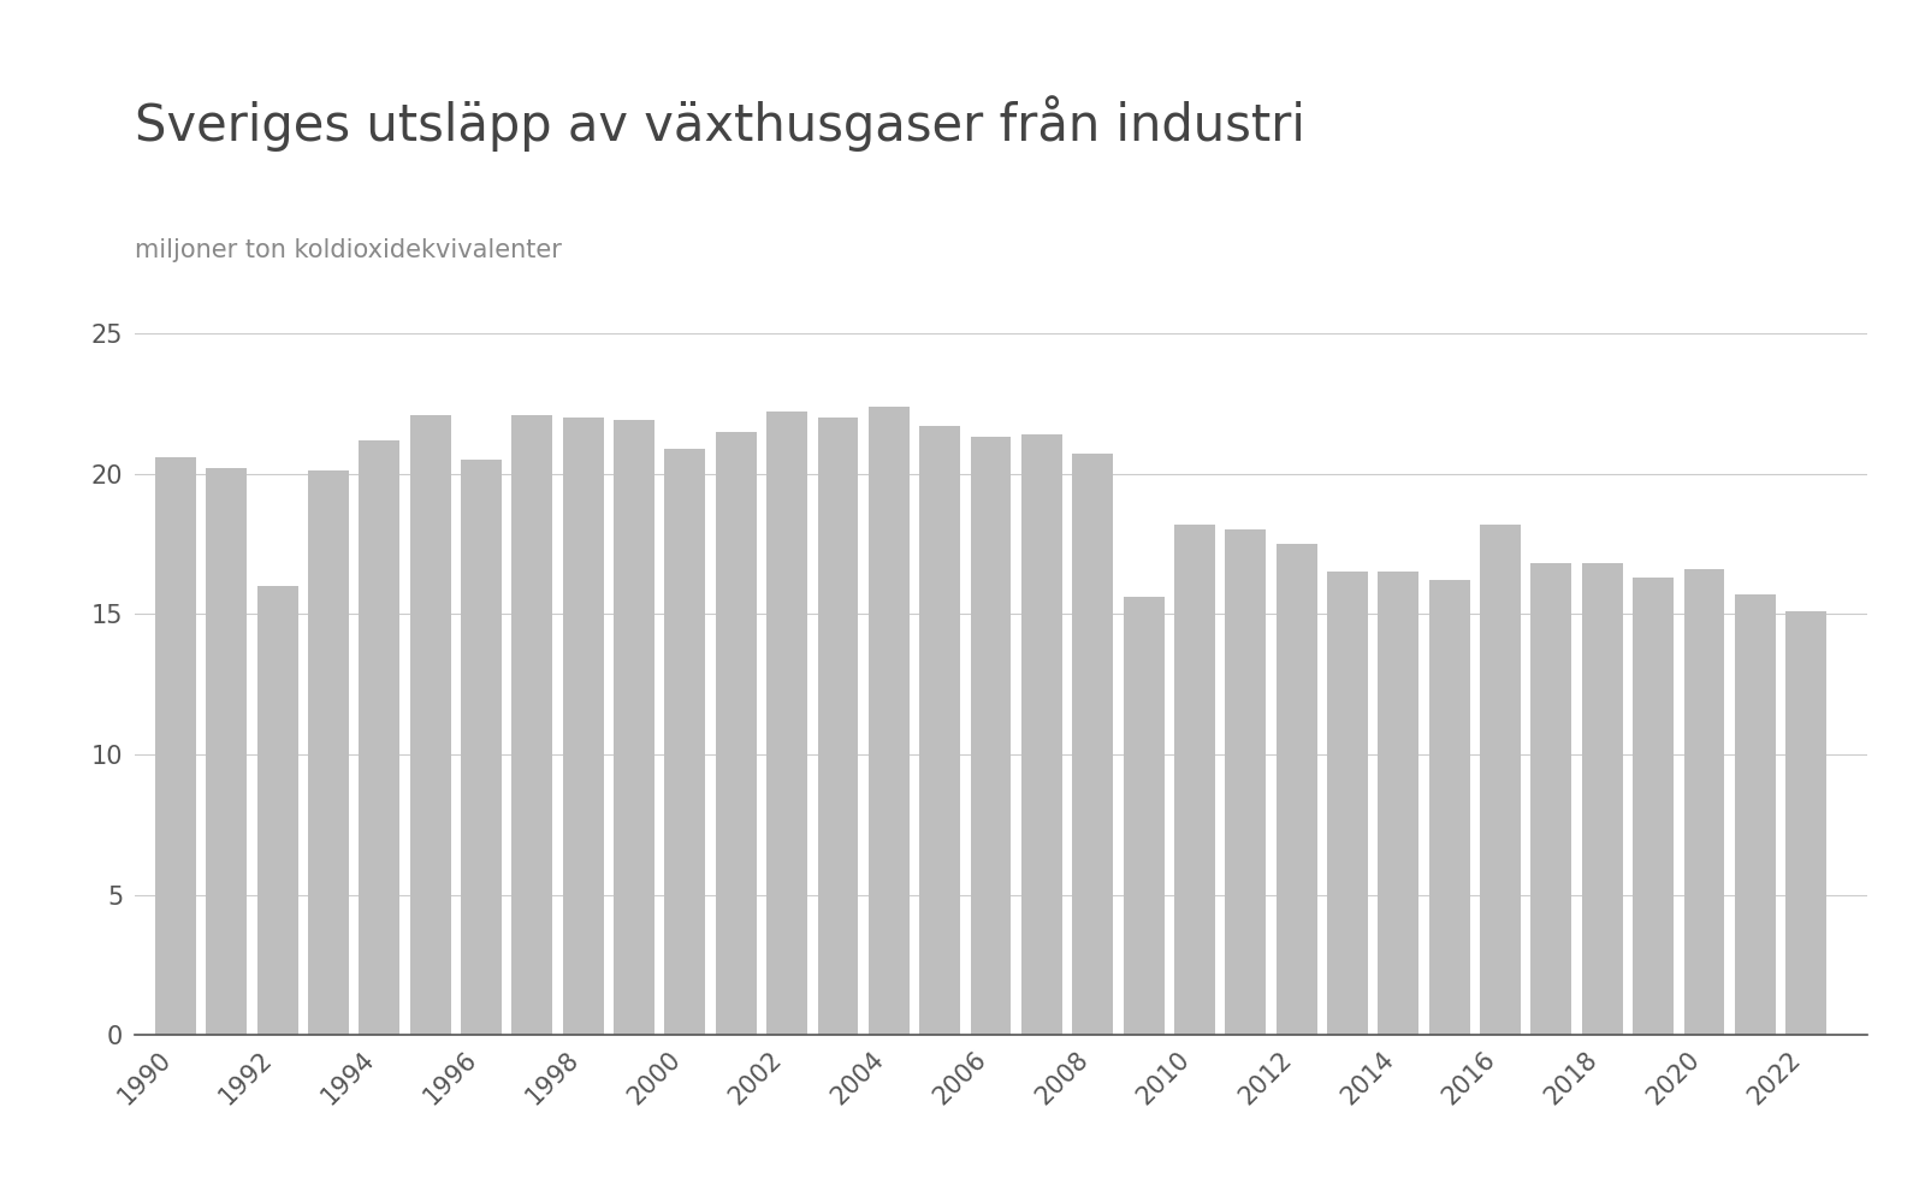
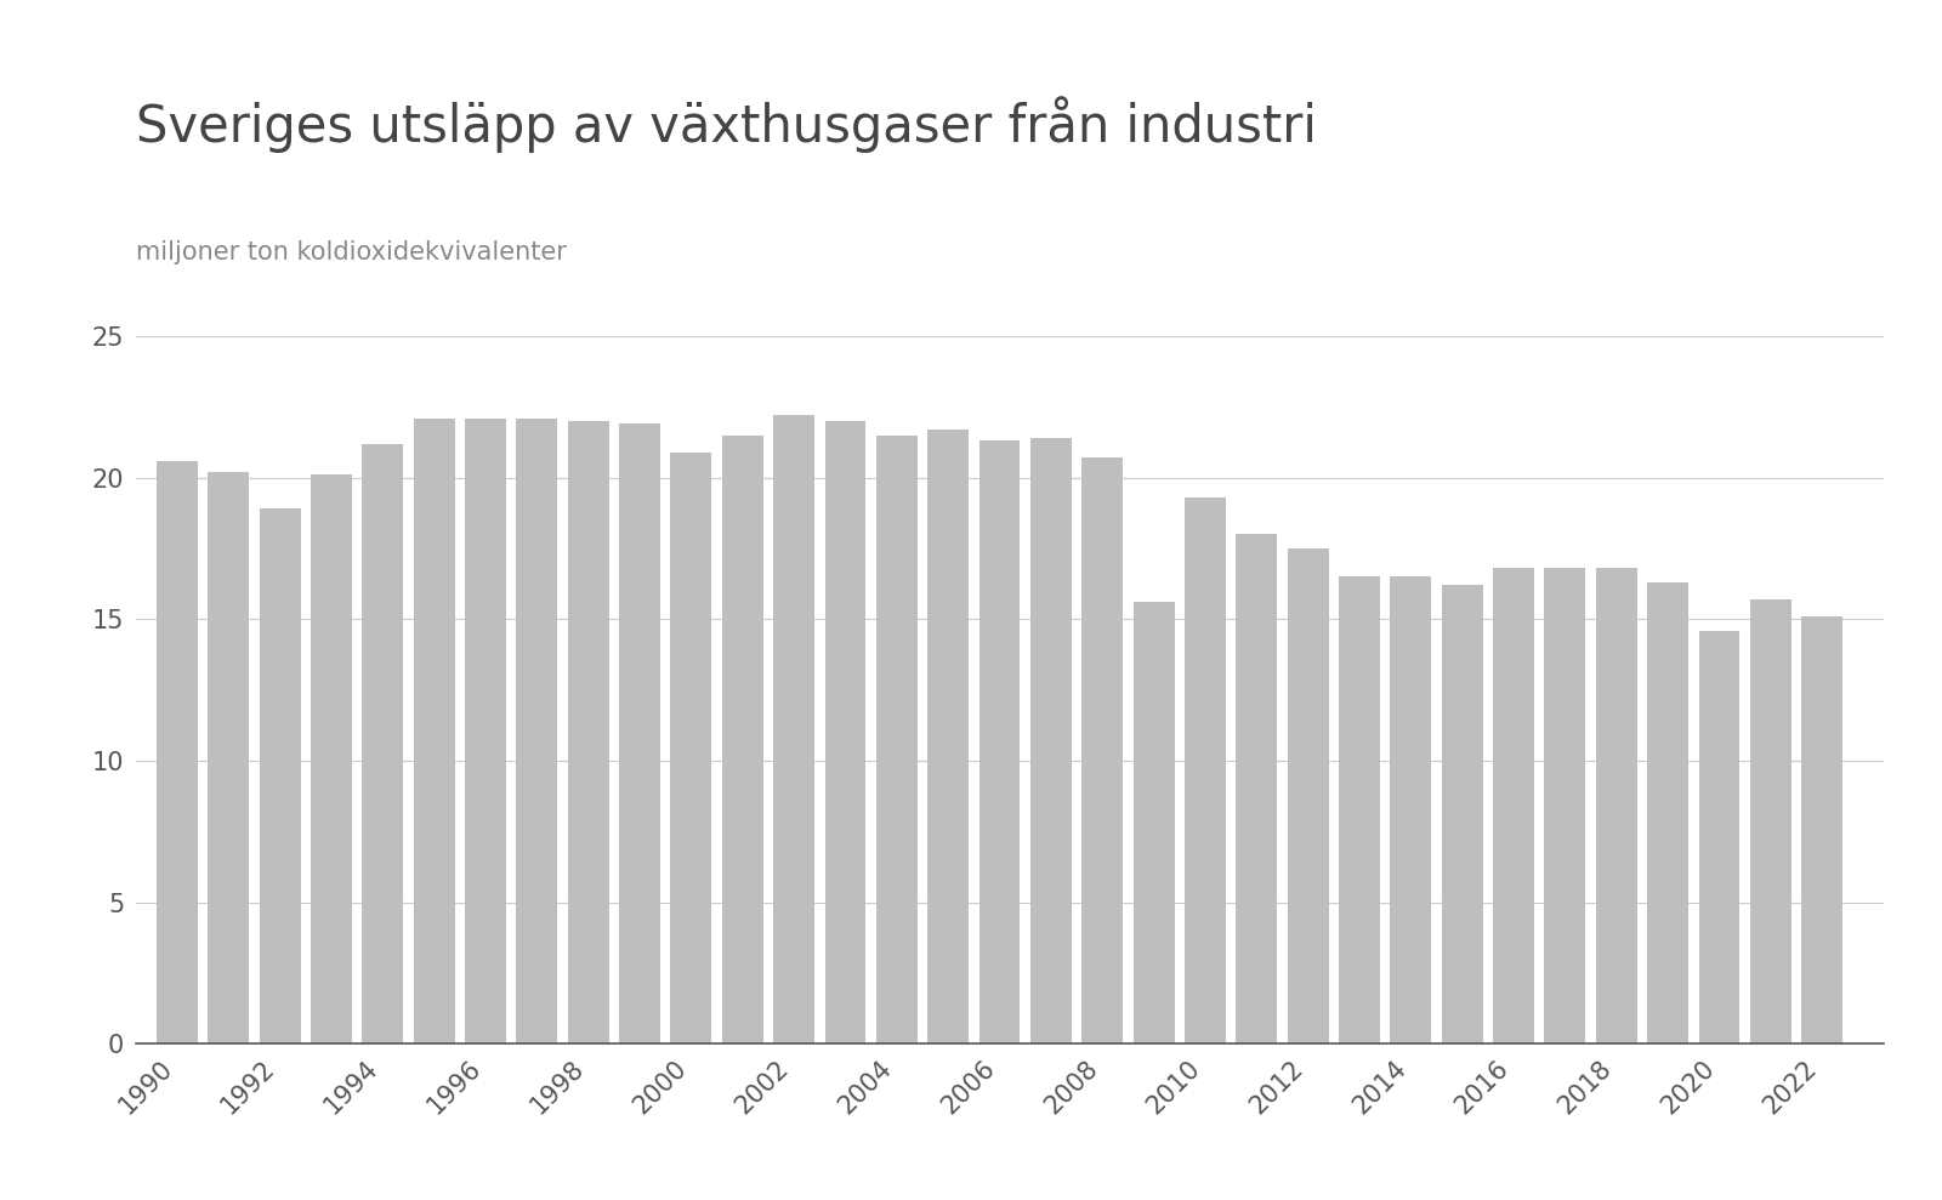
1992: 16.0 -> 18.9
1996: 20.5 -> 22.1
2004: 22.4 -> 21.5
2010: 18.2 -> 19.3
2016: 18.2 -> 16.8
2020: 16.6 -> 14.6
